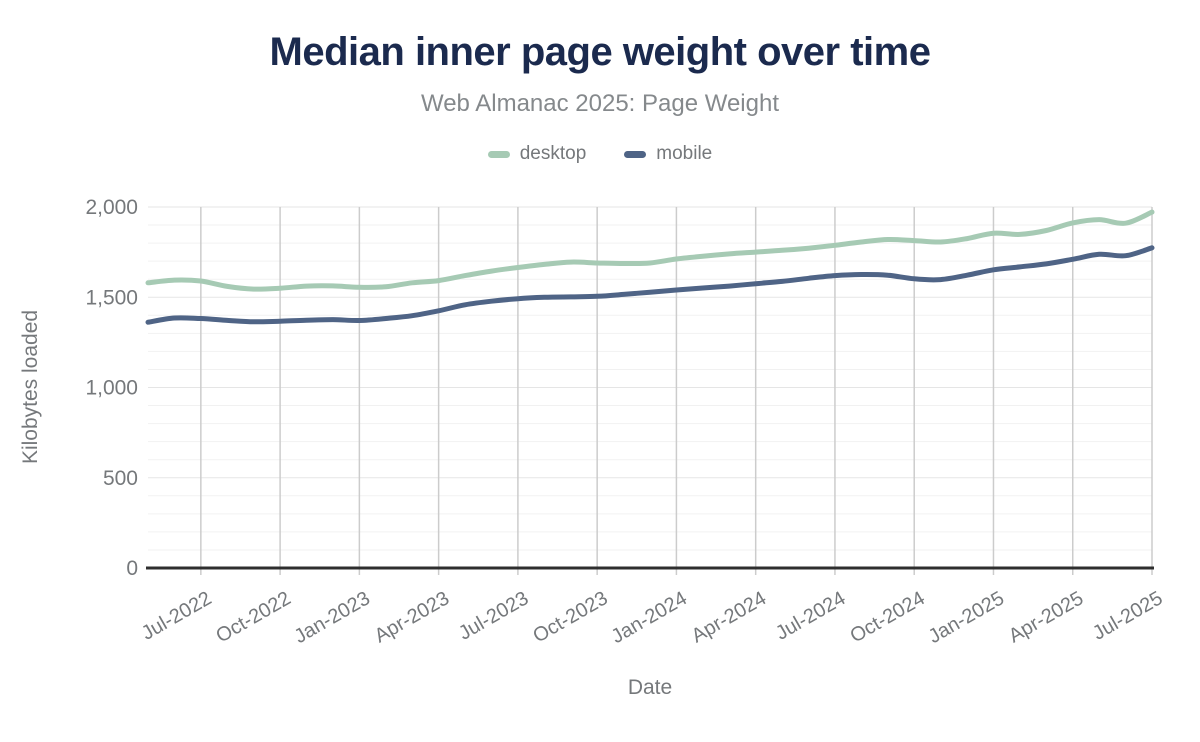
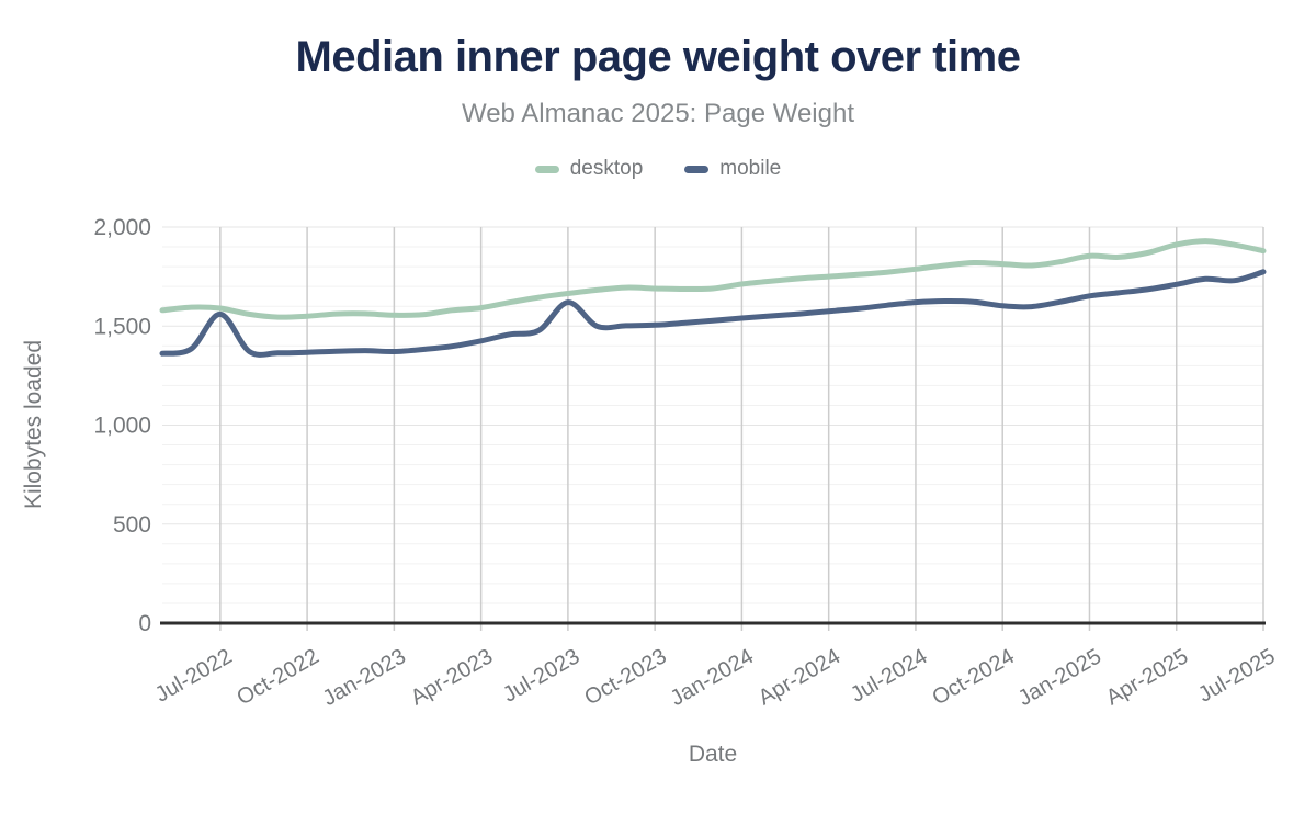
mobile/Jul-2022: 1380 -> 1560
mobile/Jul-2023: 1490 -> 1620
desktop/Jul-2025: 1970 -> 1880
